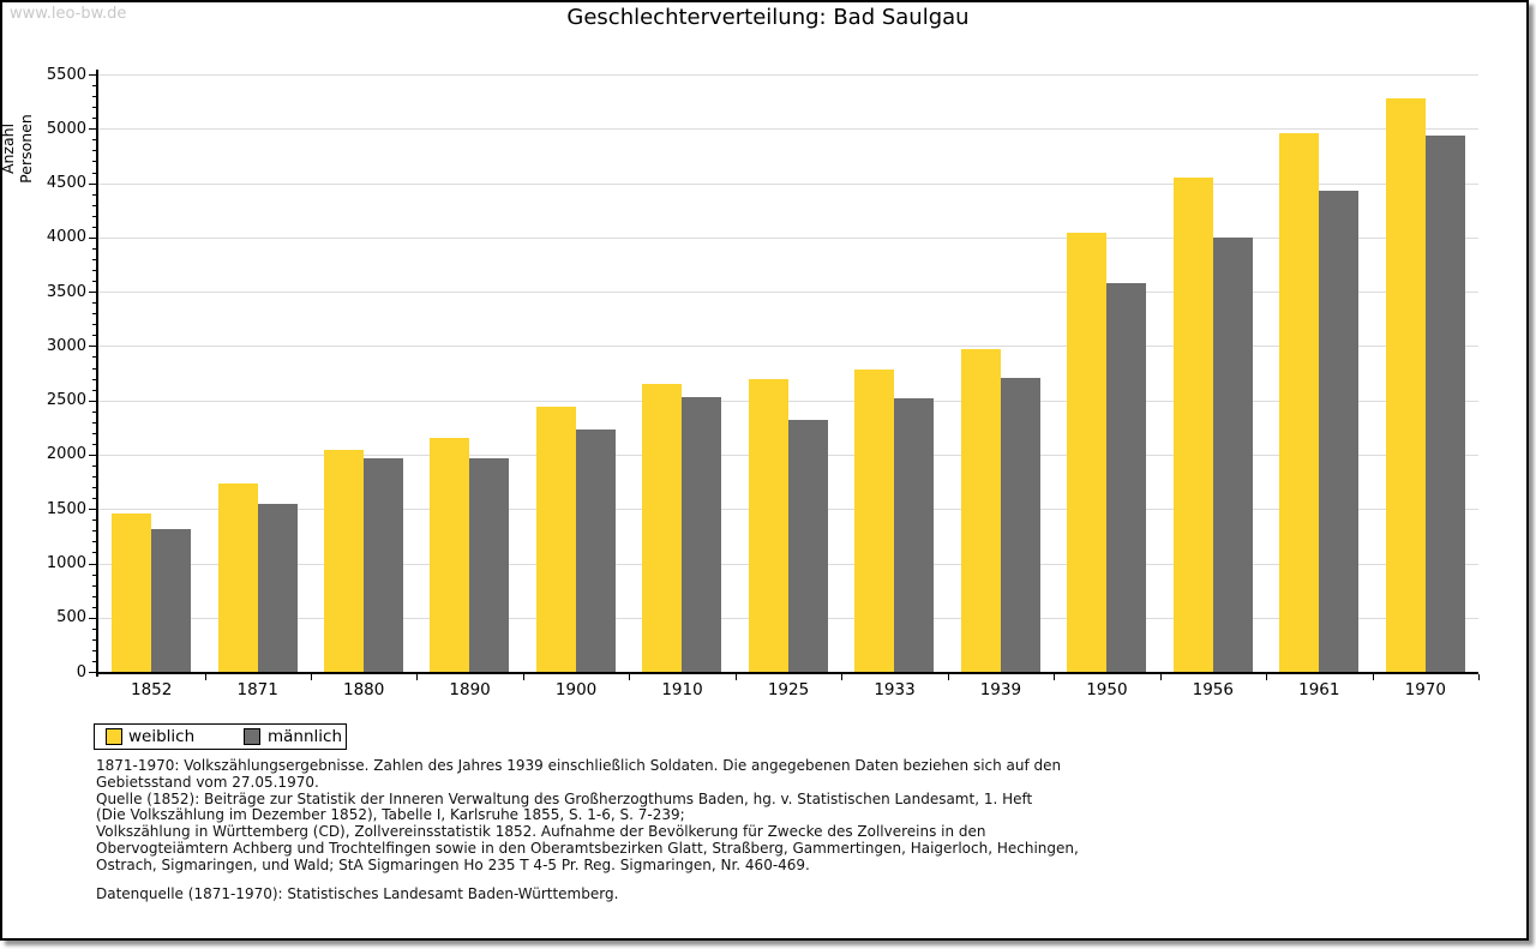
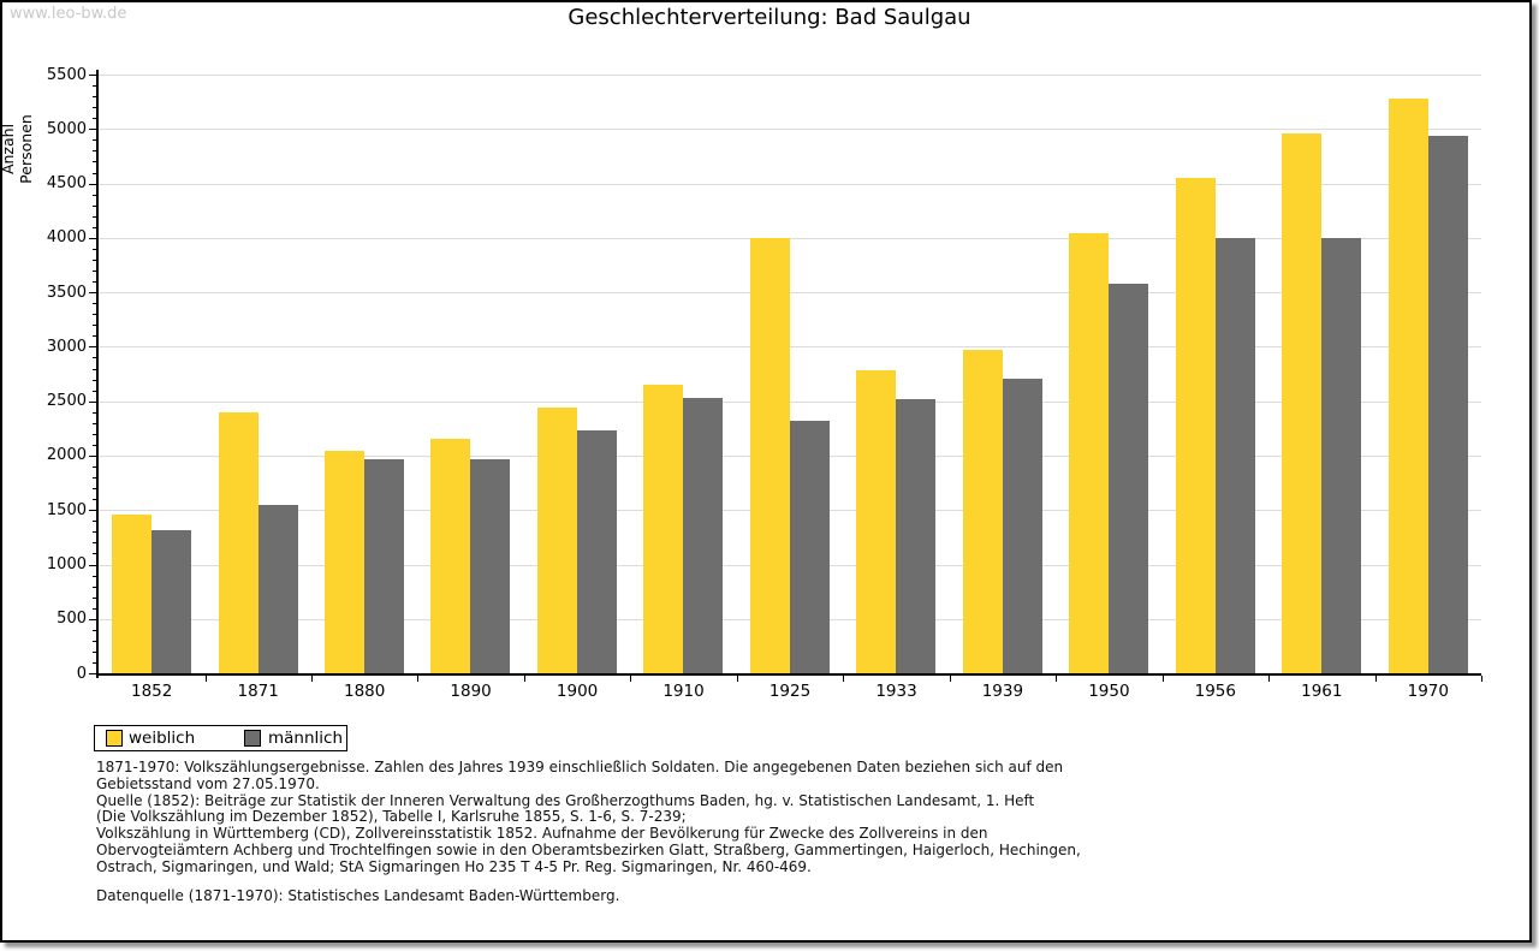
weiblich/1871: 1700 -> 2400
weiblich/1925: 2700 -> 4000
männlich/1961: 4400 -> 4000
